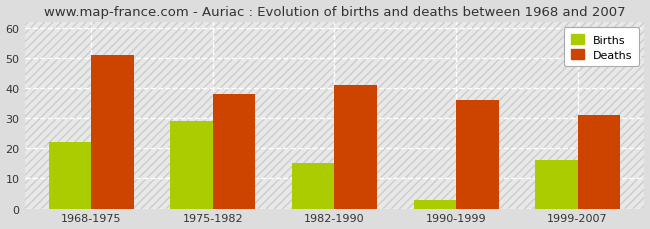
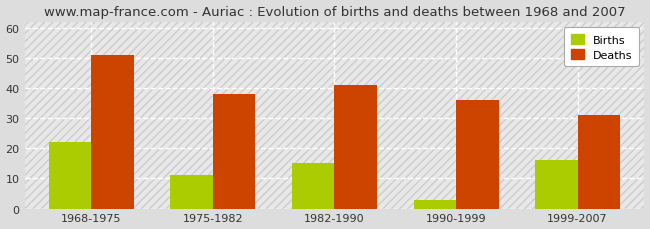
Births/1975-1982: 29 -> 11
